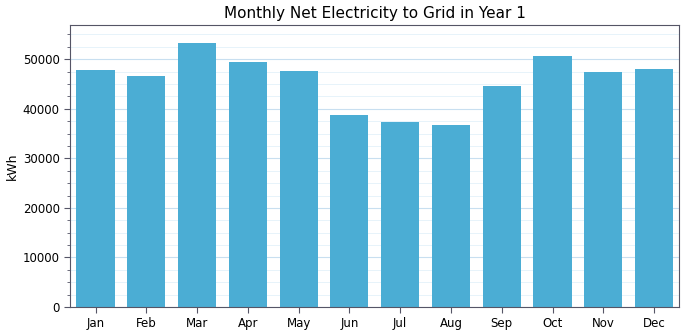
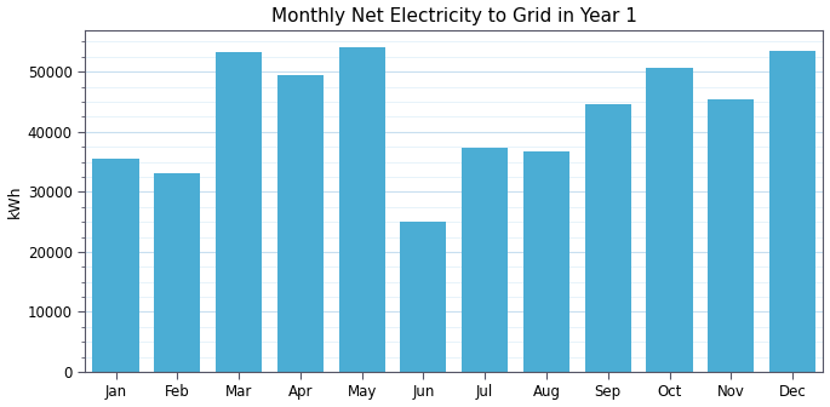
Jan: 47800 -> 35500
Feb: 46700 -> 33000
May: 47700 -> 54000
Jun: 38800 -> 25000
Nov: 47500 -> 45500
Dec: 48100 -> 53500
